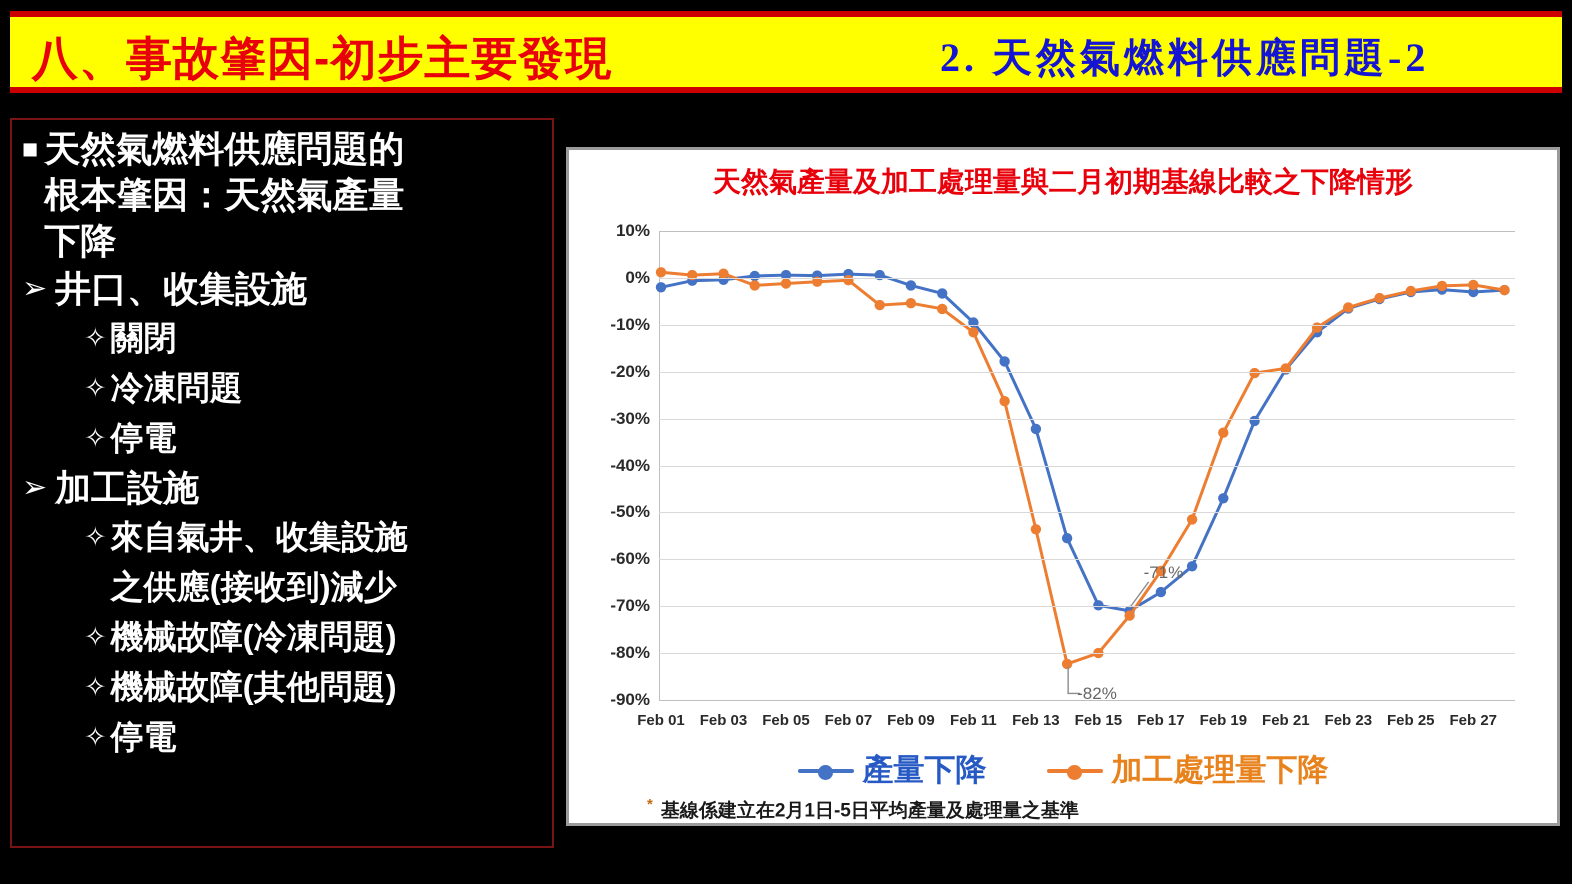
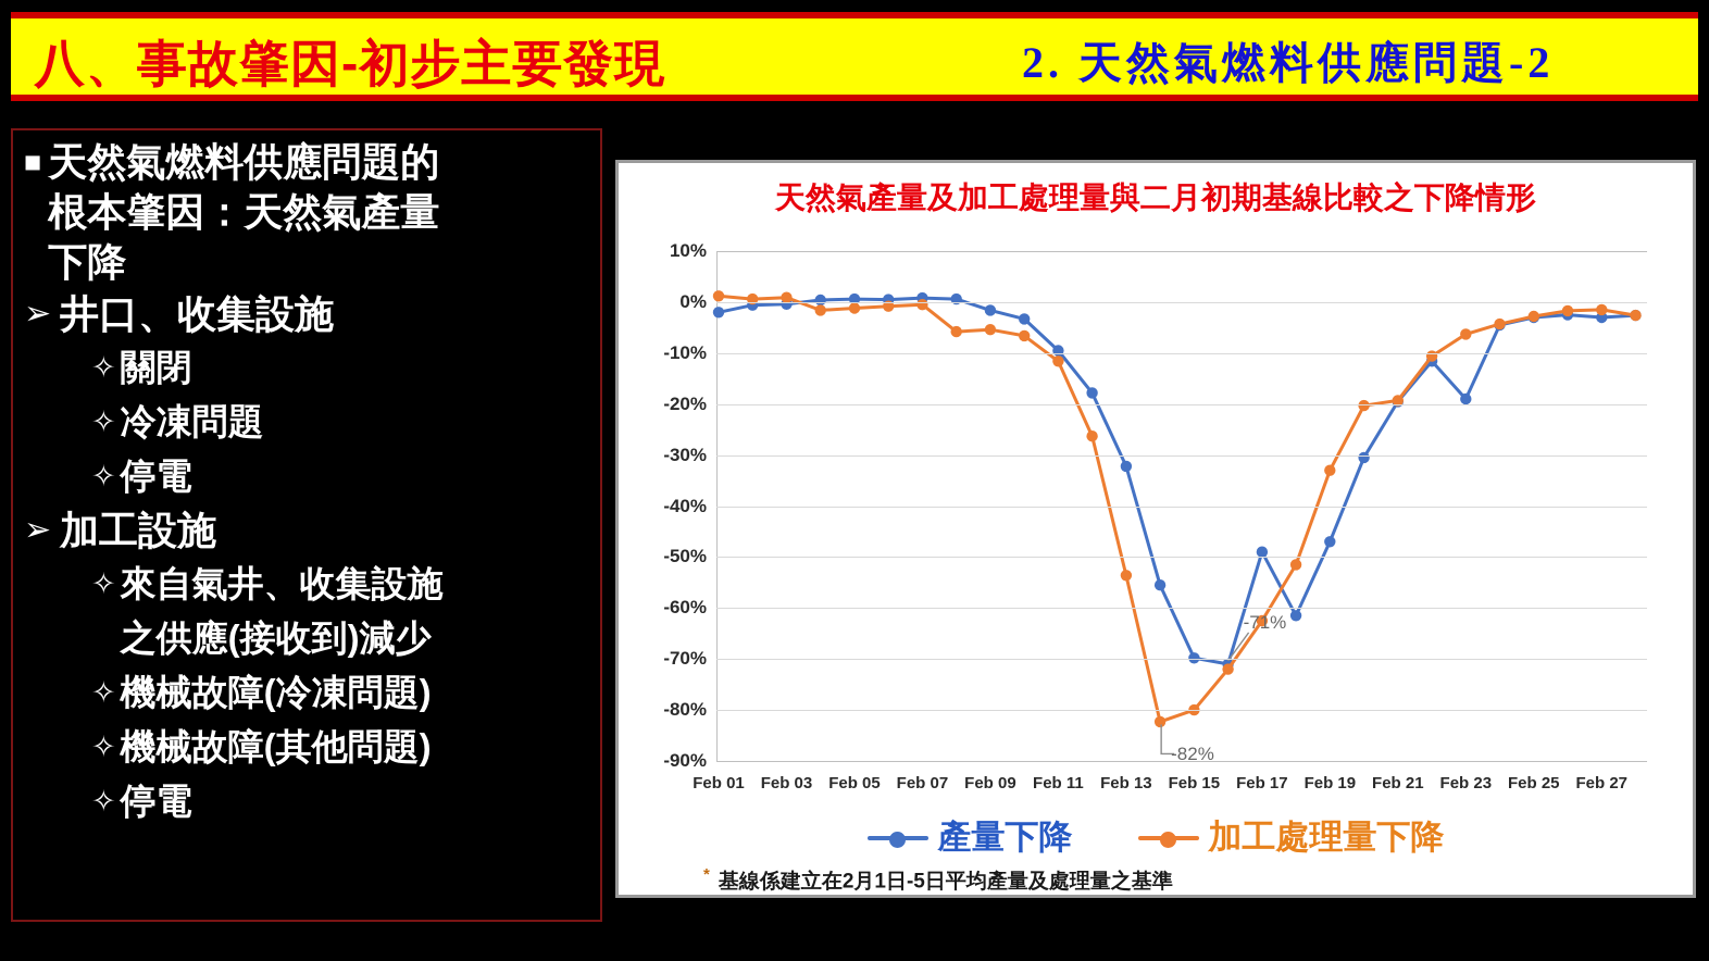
產量下降/Feb 17: -67% -> -49%
產量下降/Feb 23: -6% -> -19%
